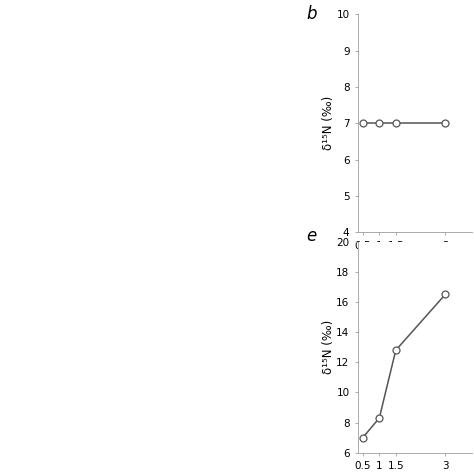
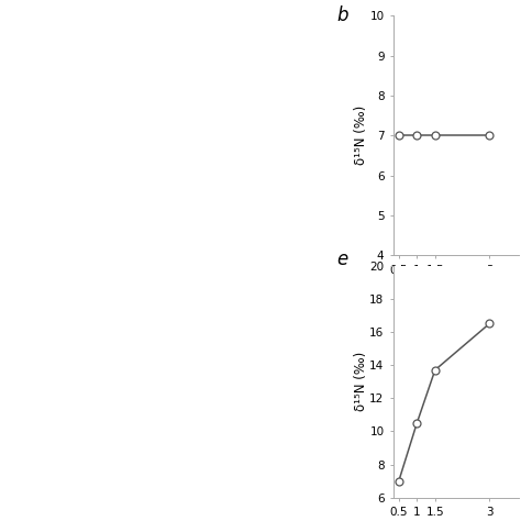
1: 8.3 -> 10.5
1.5: 12.8 -> 13.7
